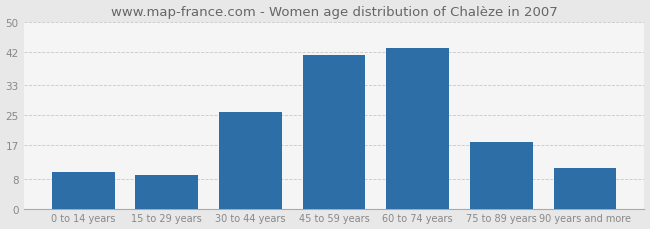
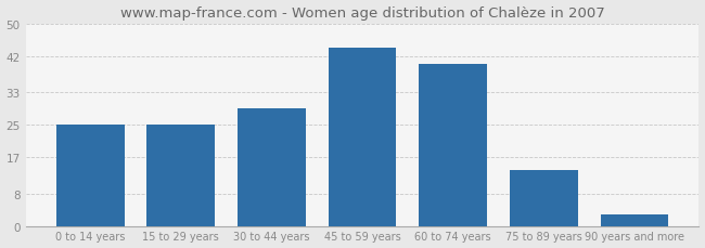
0 to 14 years: 10 -> 25
15 to 29 years: 9 -> 25
30 to 44 years: 26 -> 29
45 to 59 years: 41 -> 44
60 to 74 years: 43 -> 40
75 to 89 years: 18 -> 14
90 years and more: 11 -> 3
